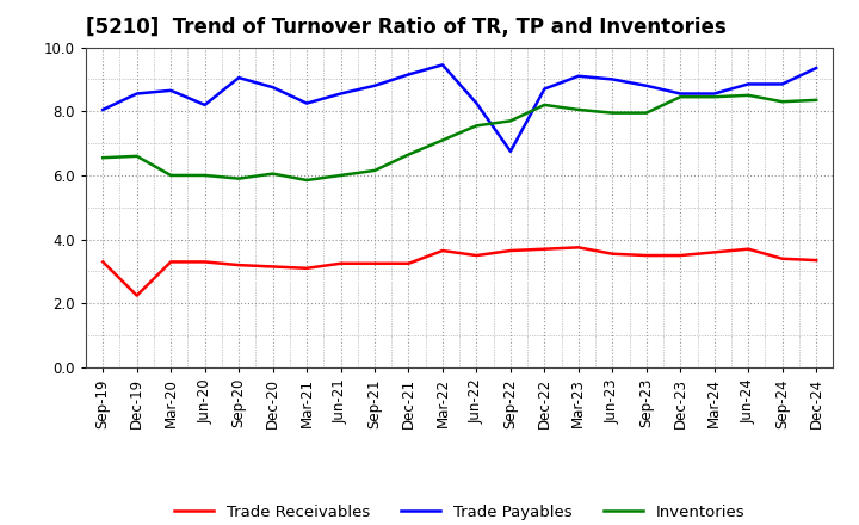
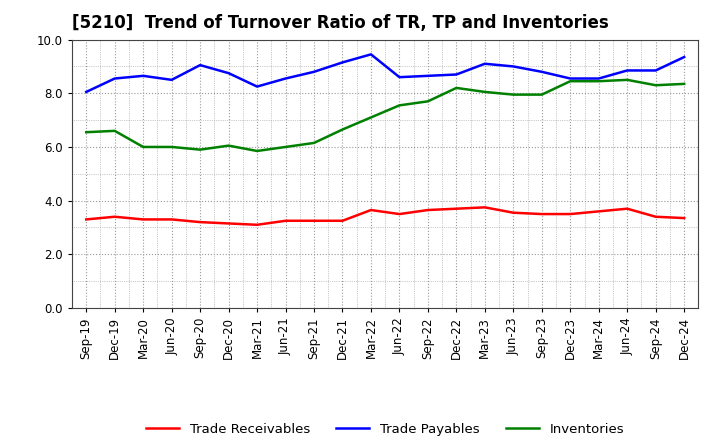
Trade Receivables/Dec-19: 2.25 -> 3.40
Trade Payables/Jun-20: 8.20 -> 8.50
Trade Payables/Jun-22: 8.25 -> 8.60
Trade Payables/Sep-22: 6.75 -> 8.65
